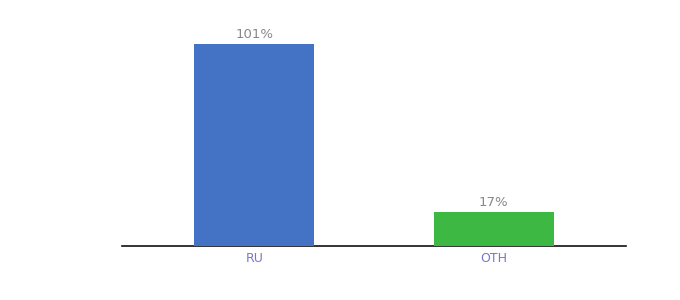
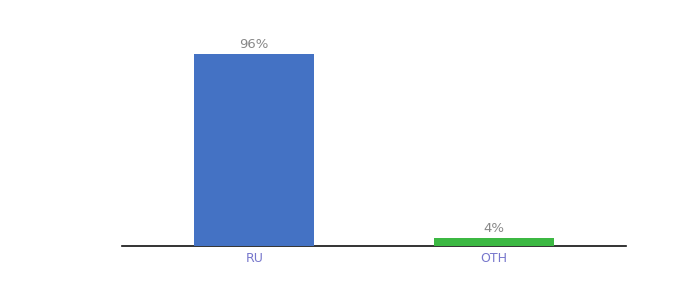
RU: 101% -> 96%
OTH: 17% -> 4%
